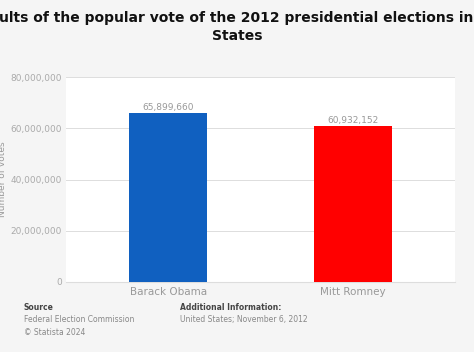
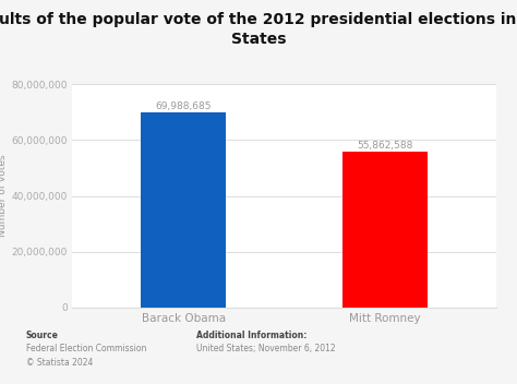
Barack Obama: 65,899,660 -> 69,988,685
Mitt Romney: 60,932,152 -> 55,862,588
